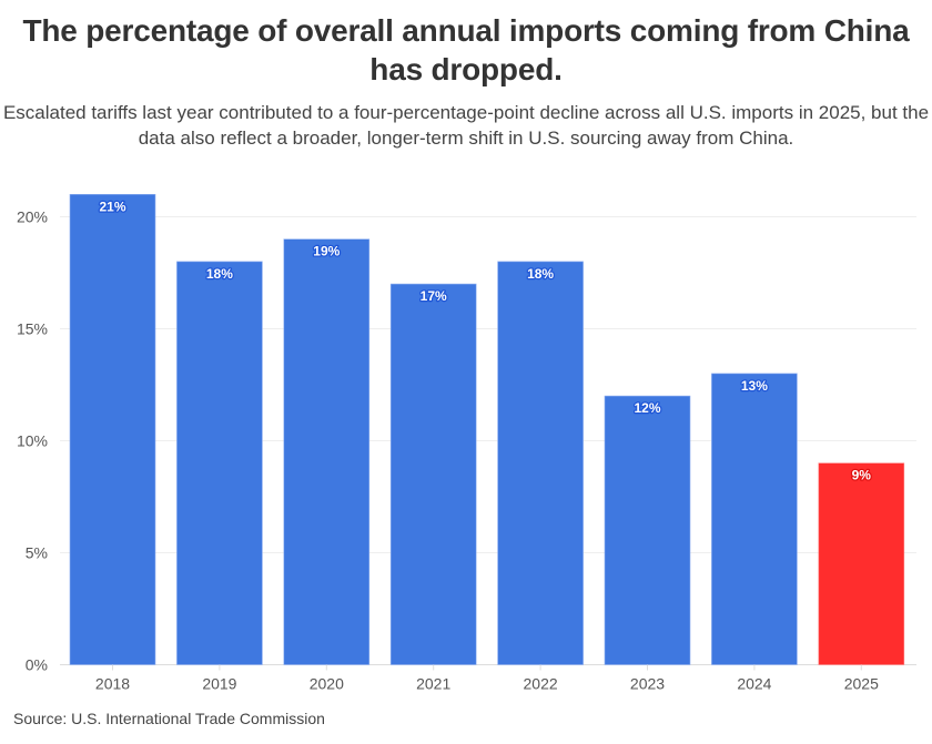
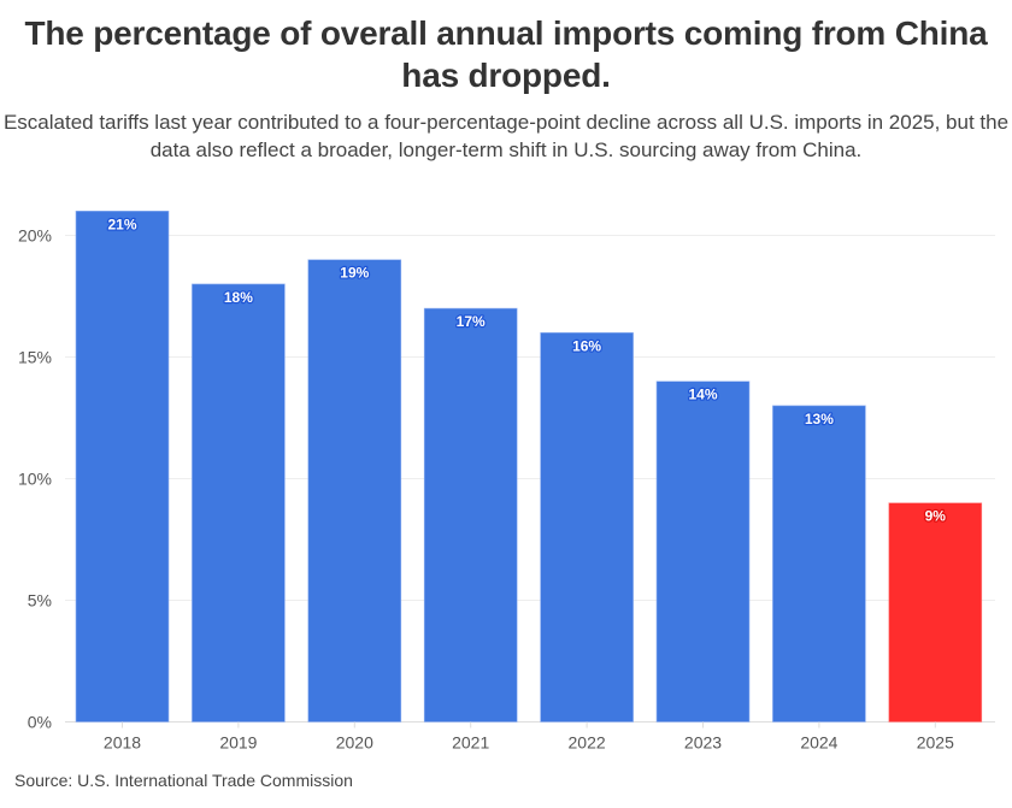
2022: 18% -> 16%
2023: 12% -> 14%
